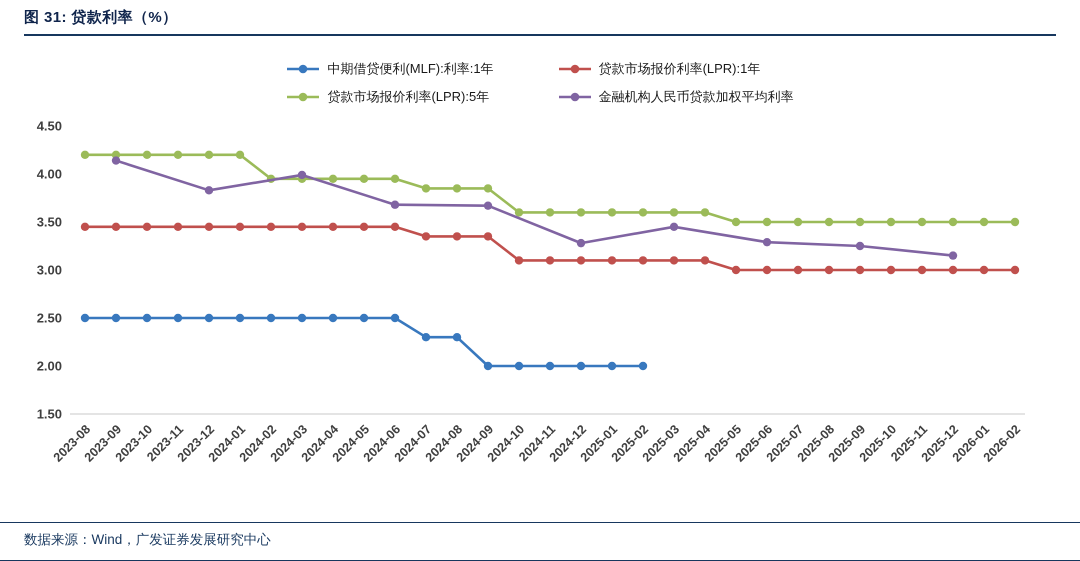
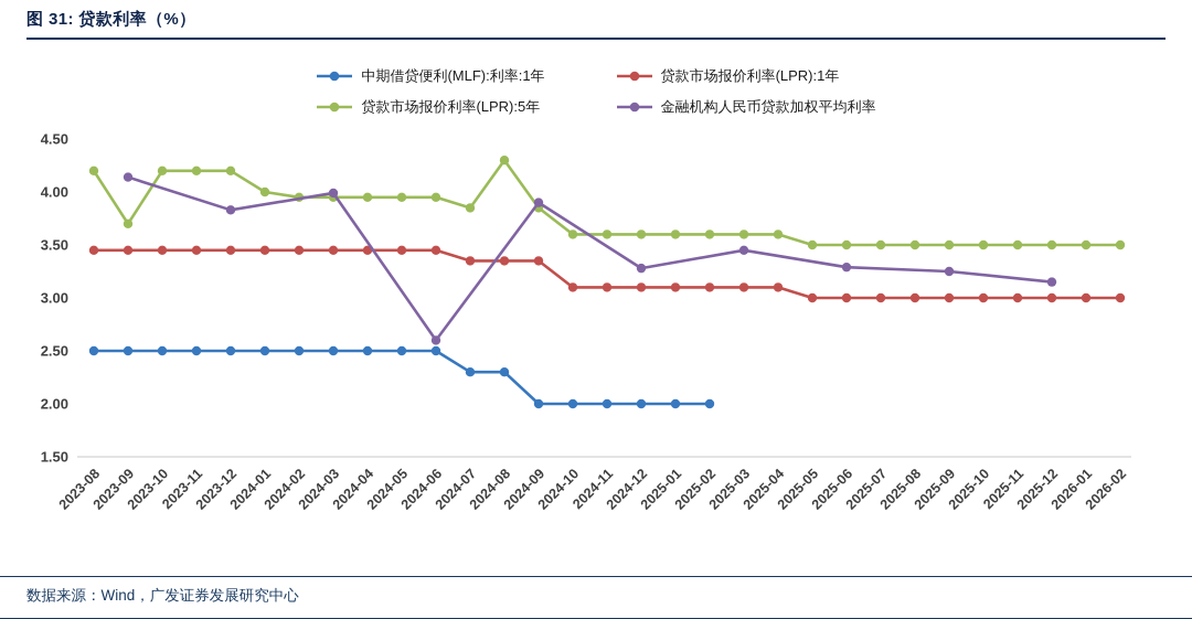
贷款市场报价利率(LPR):5年/2023-09: 4.2 -> 3.7
贷款市场报价利率(LPR):5年/2024-01: 4.2 -> 4.0
金融机构人民币贷款加权平均利率/2024-06: 3.7 -> 2.6
贷款市场报价利率(LPR):5年/2024-08: 3.9 -> 4.3
金融机构人民币贷款加权平均利率/2024-09: 3.7 -> 3.9
